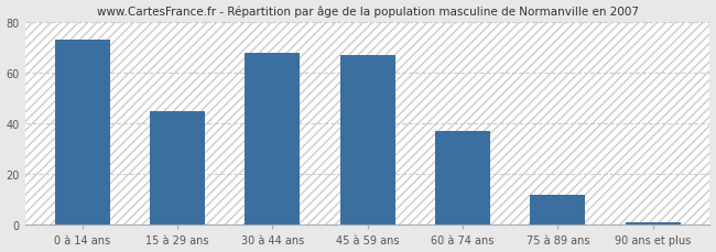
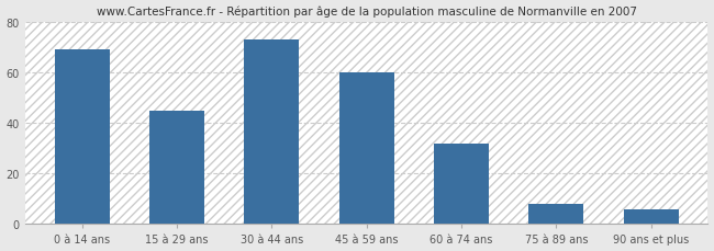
0 à 14 ans: 73 -> 69
30 à 44 ans: 68 -> 73
45 à 59 ans: 67 -> 60
60 à 74 ans: 37 -> 32
75 à 89 ans: 12 -> 8
90 ans et plus: 1 -> 6
